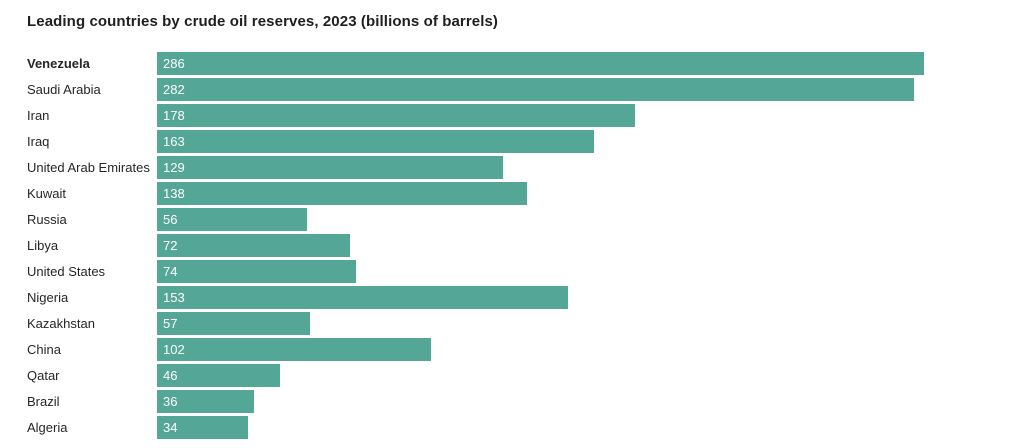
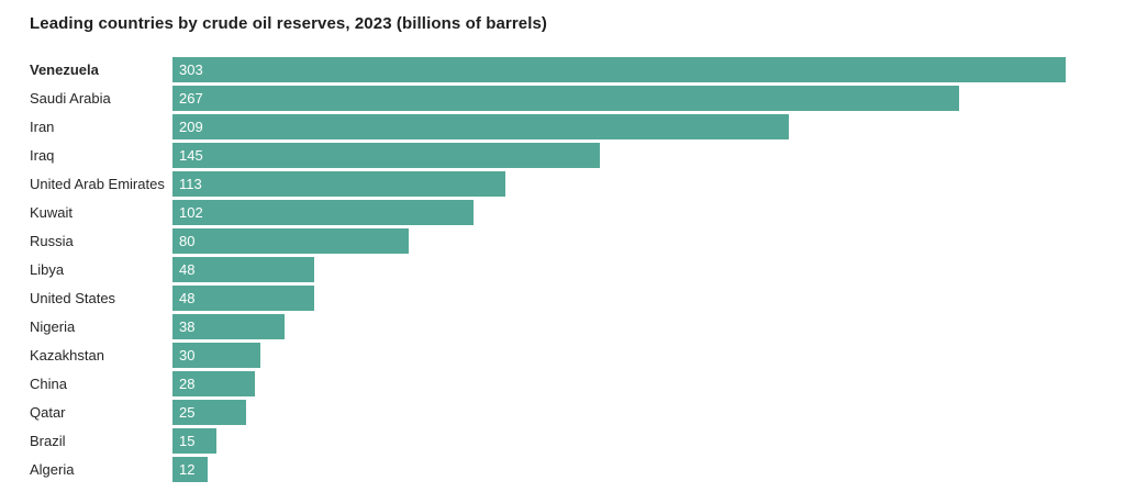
Venezuela: 286 -> 303
Saudi Arabia: 282 -> 267
Iran: 178 -> 209
Iraq: 163 -> 145
United Arab Emirates: 129 -> 113
Kuwait: 138 -> 102
Russia: 56 -> 80
Libya: 72 -> 48
United States: 74 -> 48
Nigeria: 153 -> 38
Kazakhstan: 57 -> 30
China: 102 -> 28
Qatar: 46 -> 25
Brazil: 36 -> 15
Algeria: 34 -> 12
